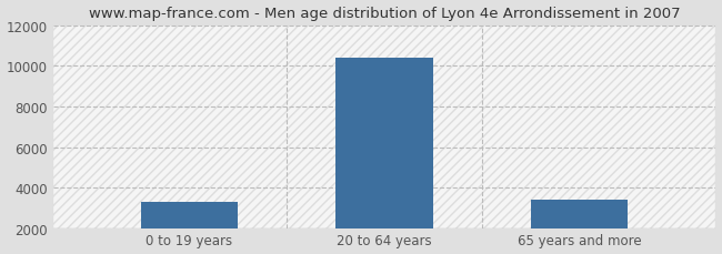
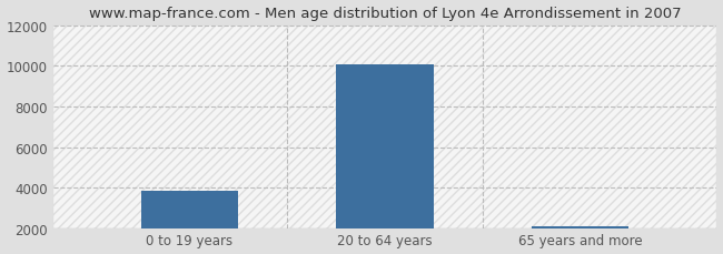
0 to 19 years: 3300 -> 3800
20 to 64 years: 10400 -> 10100
65 years and more: 3400 -> 2100
